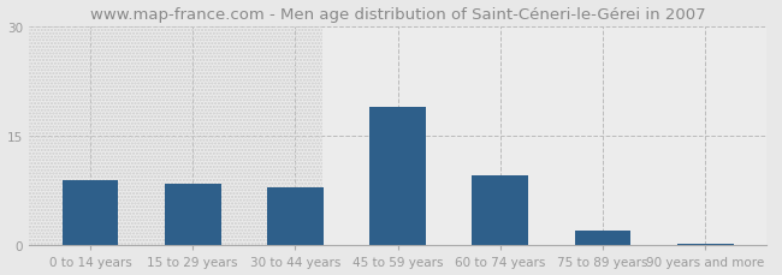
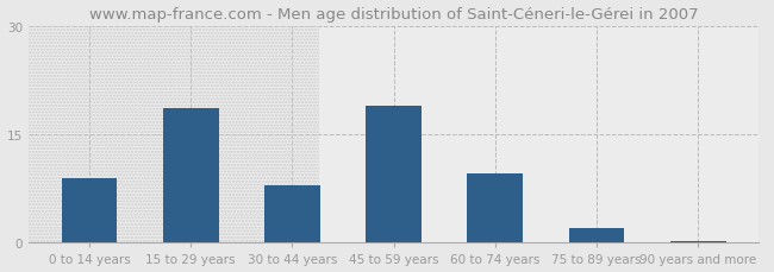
15 to 29 years: 8.5 -> 18.6
